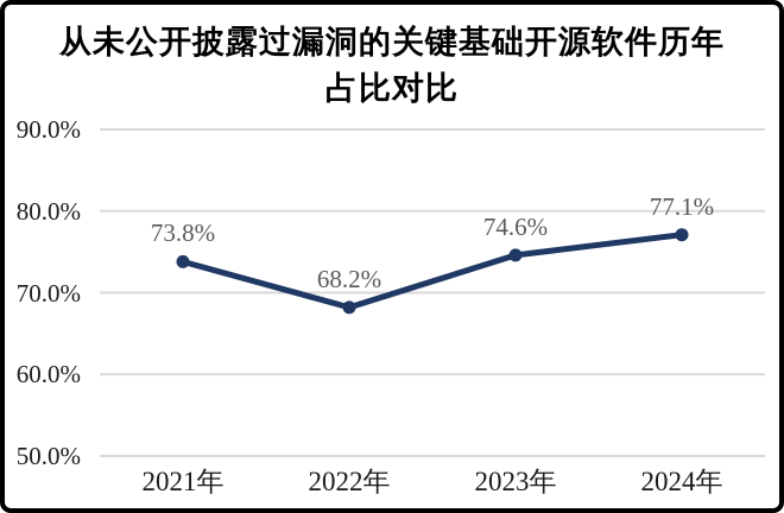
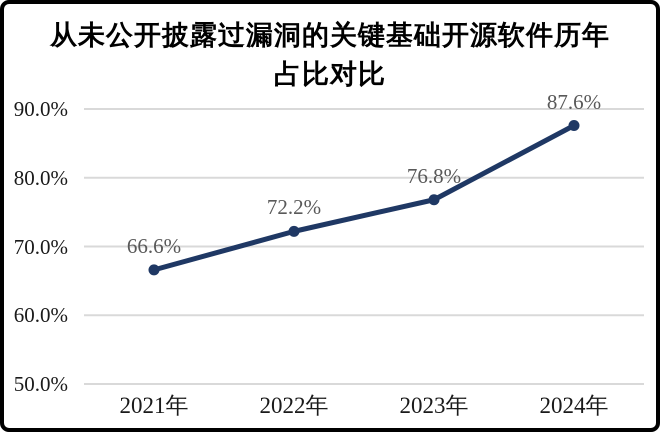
2021年: 73.8% -> 66.6%
2022年: 68.2% -> 72.2%
2023年: 74.6% -> 76.8%
2024年: 77.1% -> 87.6%
